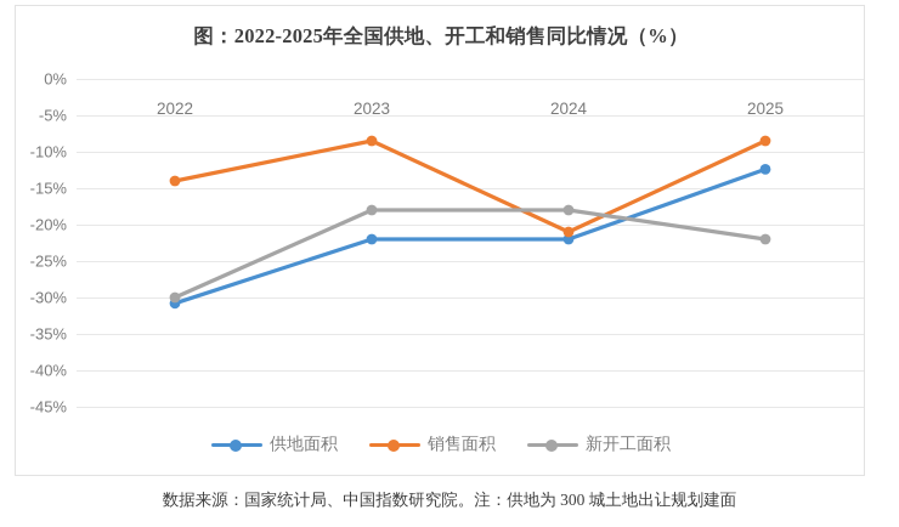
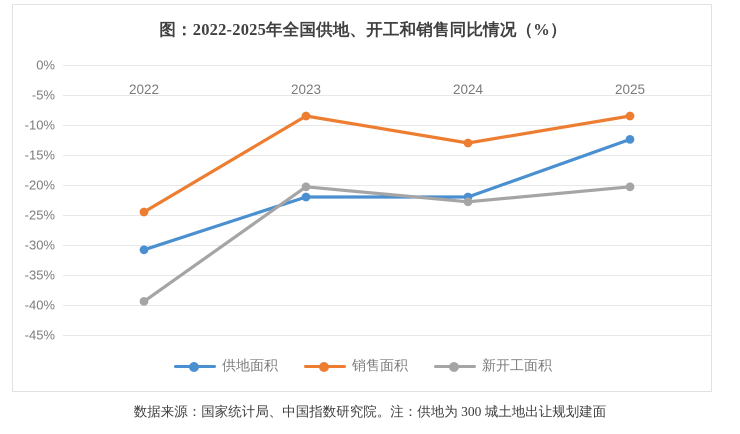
销售面积/2022: -14% -> -24%
新开工面积/2022: -30% -> -39%
新开工面积/2023: -18% -> -20%
销售面积/2024: -21% -> -13%
新开工面积/2024: -18% -> -23%
新开工面积/2025: -22% -> -20%
